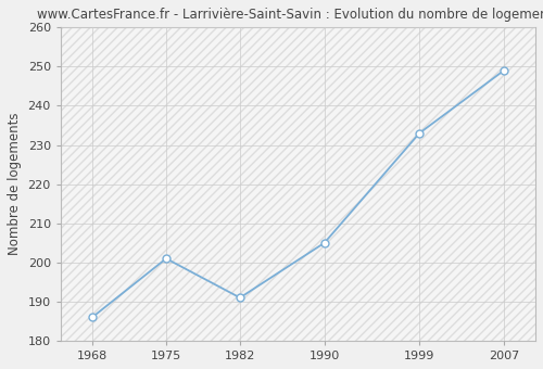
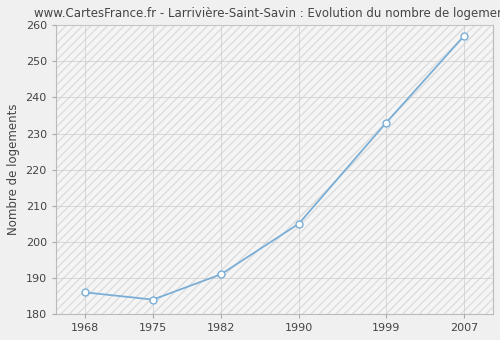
1975: 201 -> 184
2007: 249 -> 257
